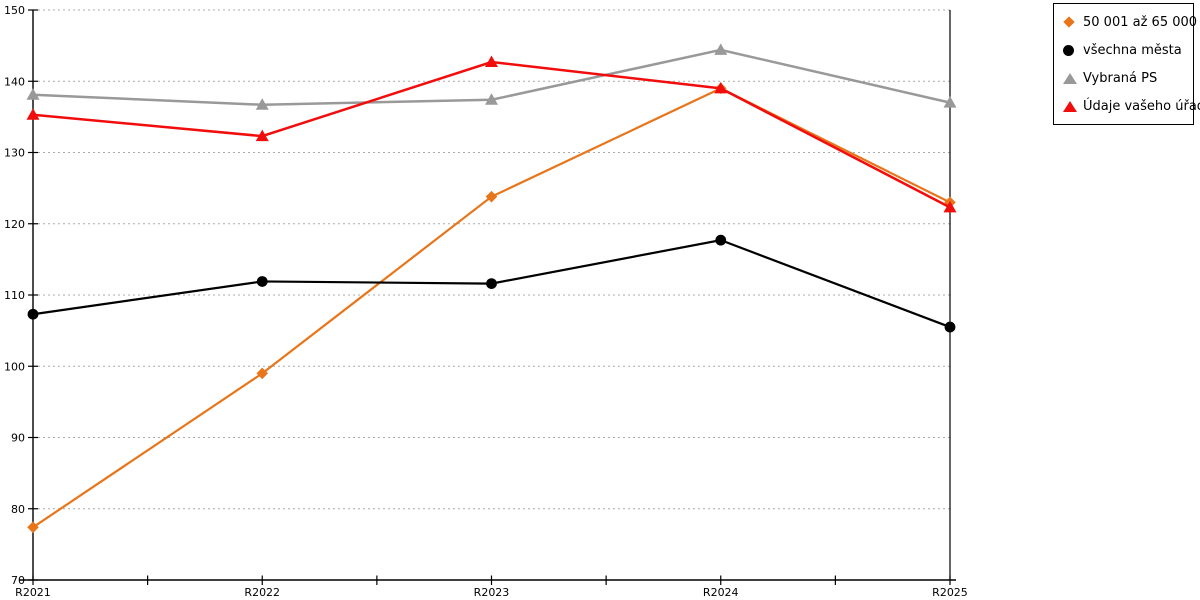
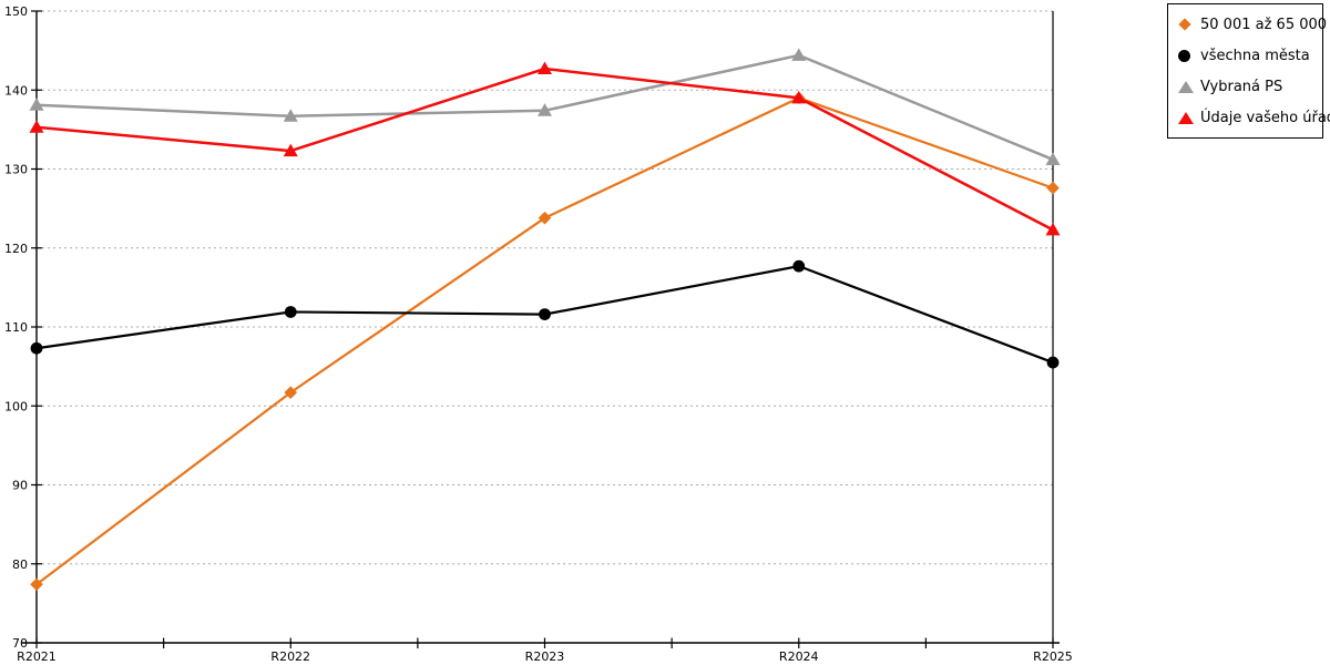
50 001 až 65 000/R2022: 99 -> 102
50 001 až 65 000/R2025: 123 -> 128
Vybraná PS/R2025: 137 -> 131
